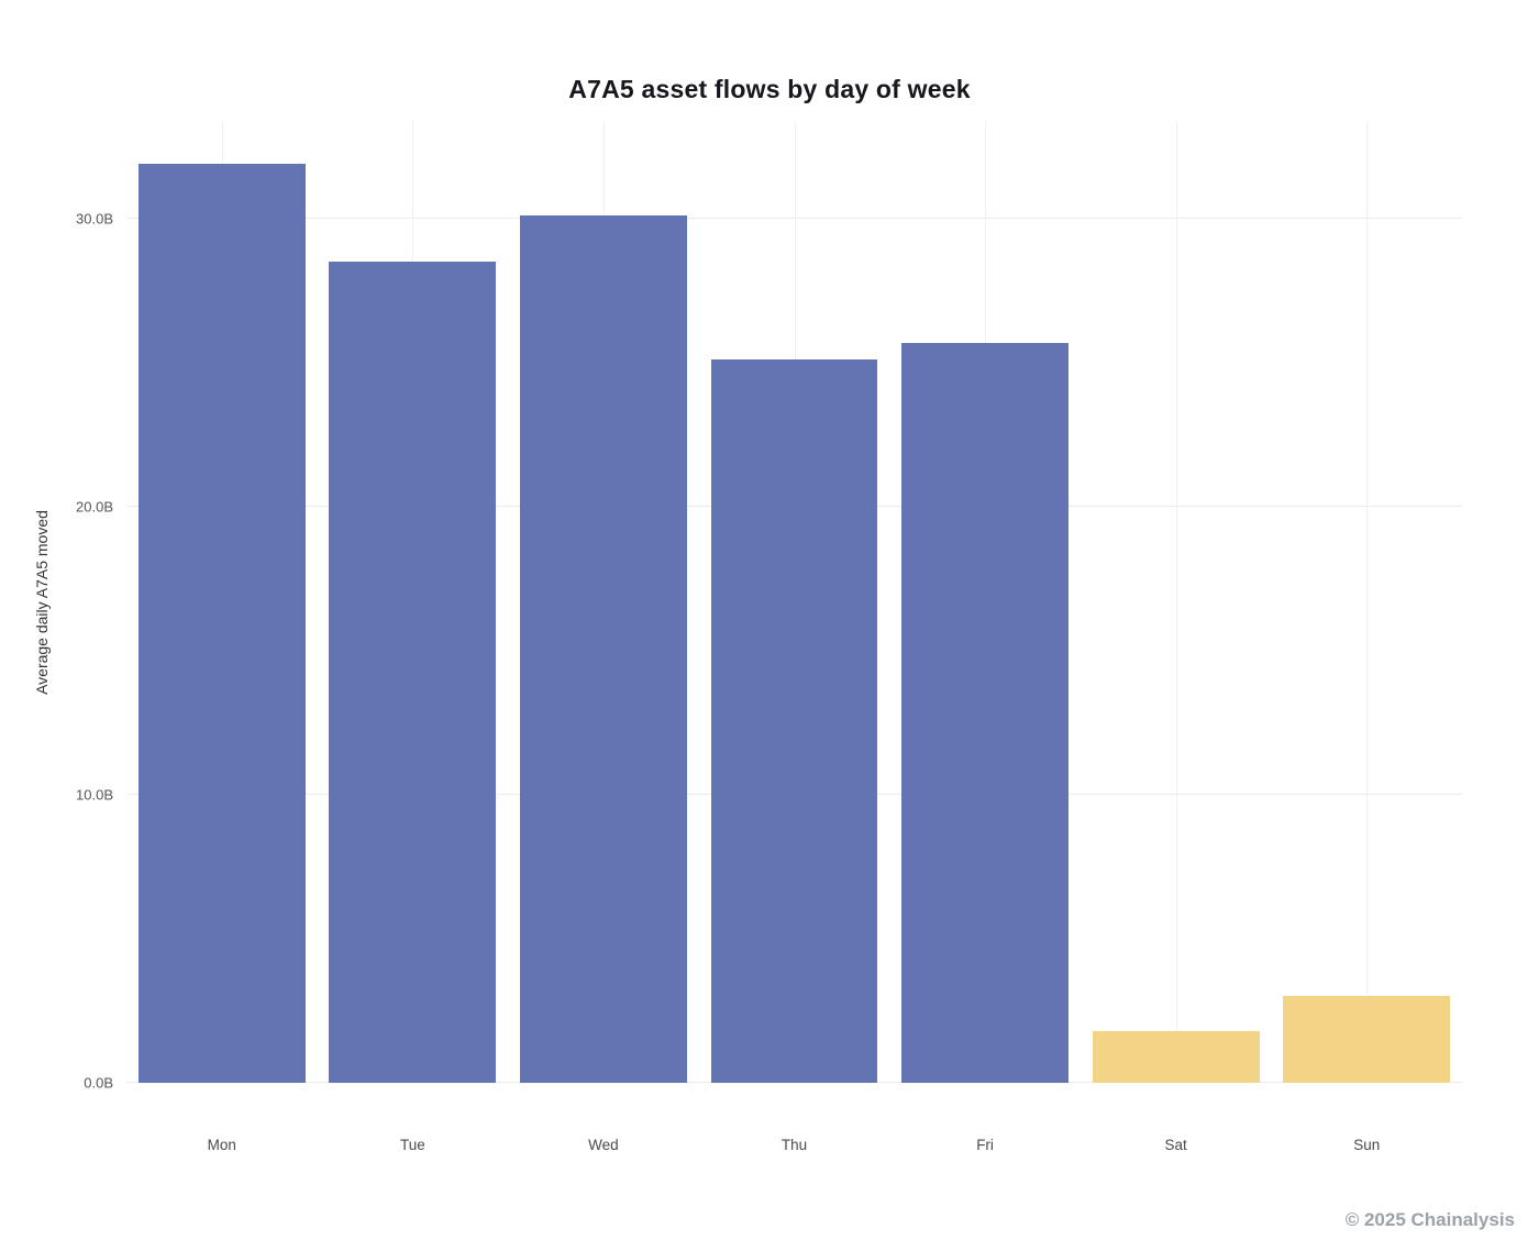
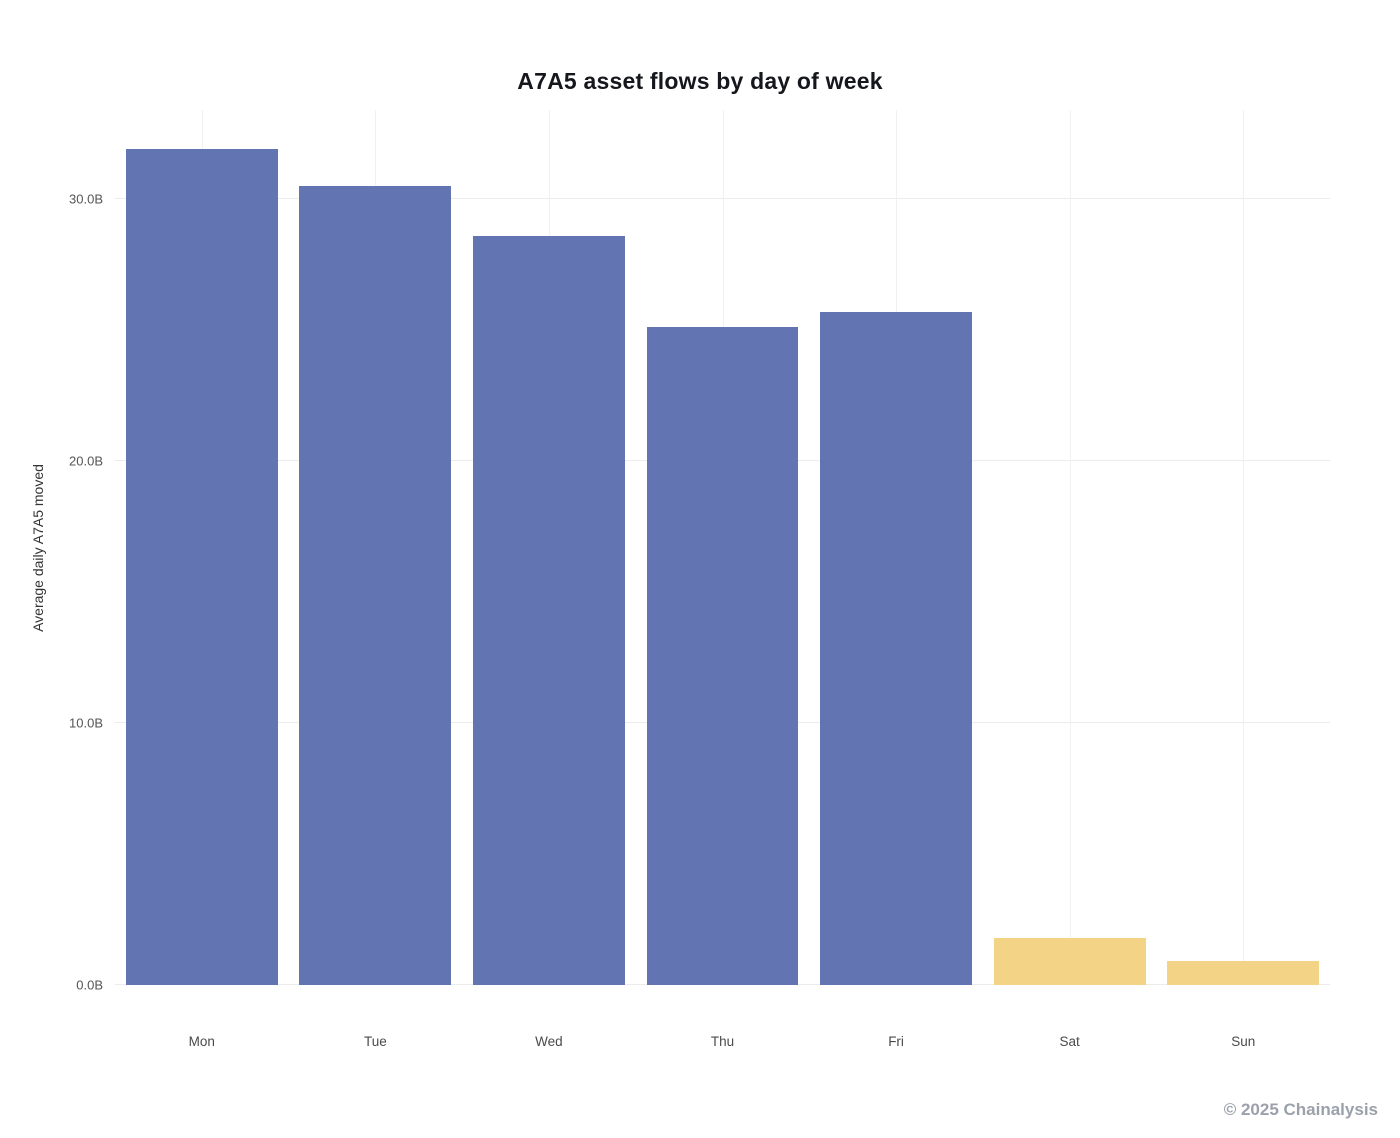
Tue: 28.5B -> 30.5B
Wed: 30.1B -> 28.6B
Sun: 3.0B -> 0.9B
